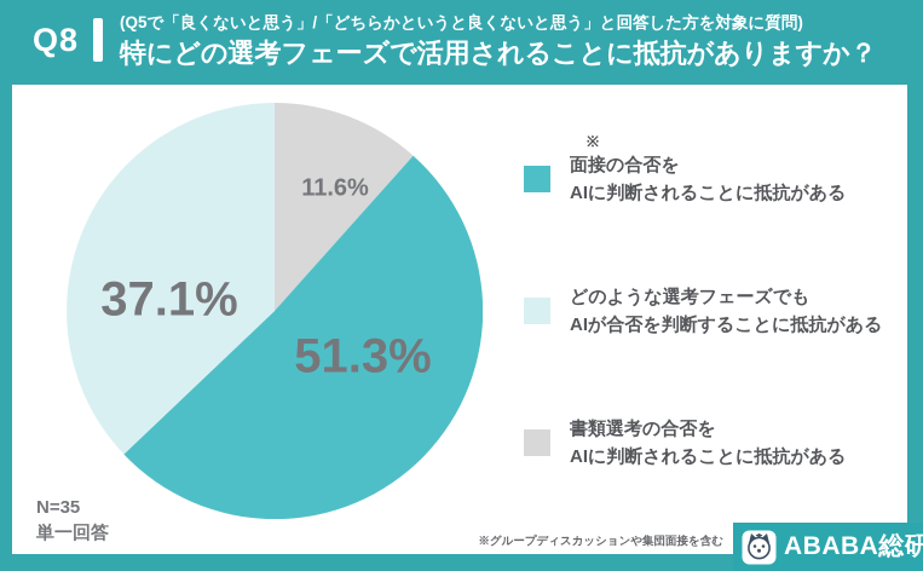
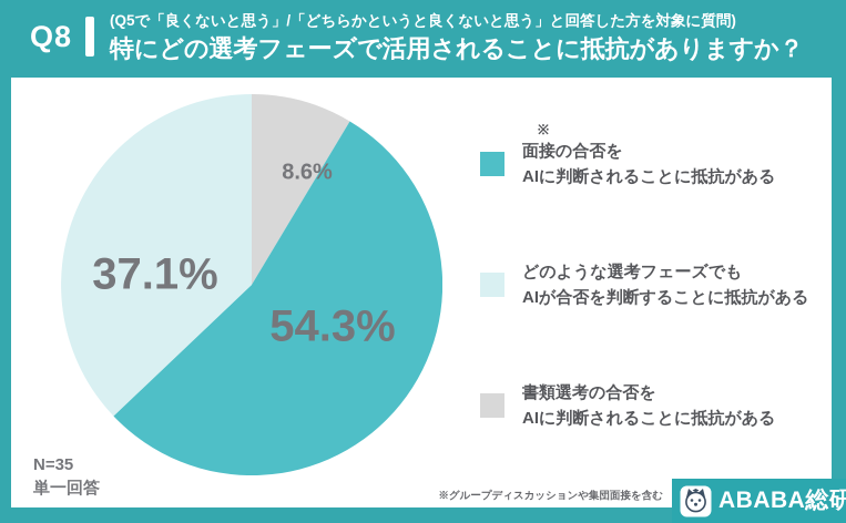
書類選考の合否をAIに判断されることに抵抗がある: 11.6% -> 8.6%
面接の合否をAIに判断されることに抵抗がある: 51.3% -> 54.3%
